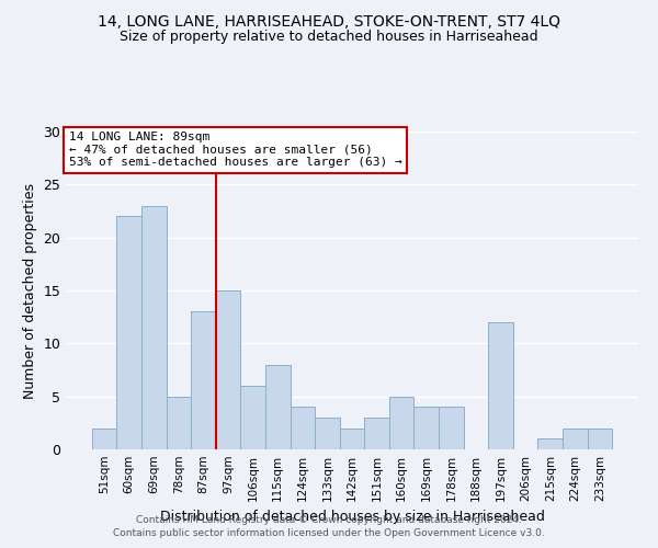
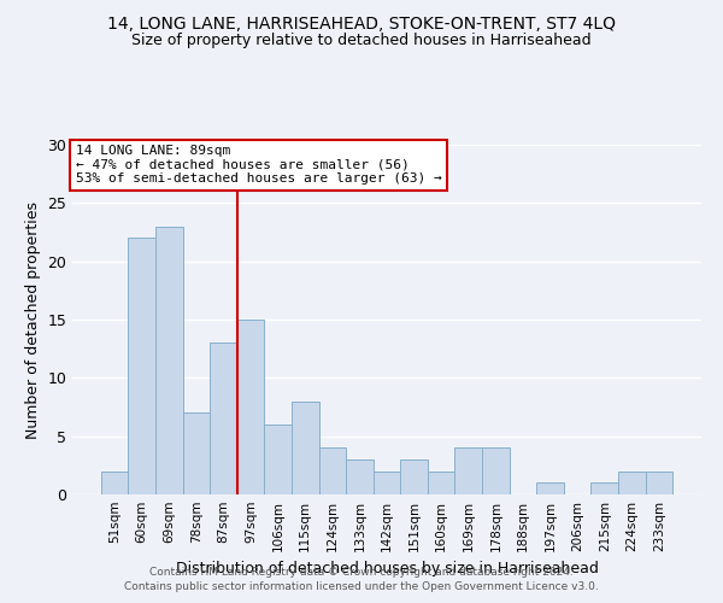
78sqm: 5 -> 7
160sqm: 5 -> 2
197sqm: 12 -> 1
